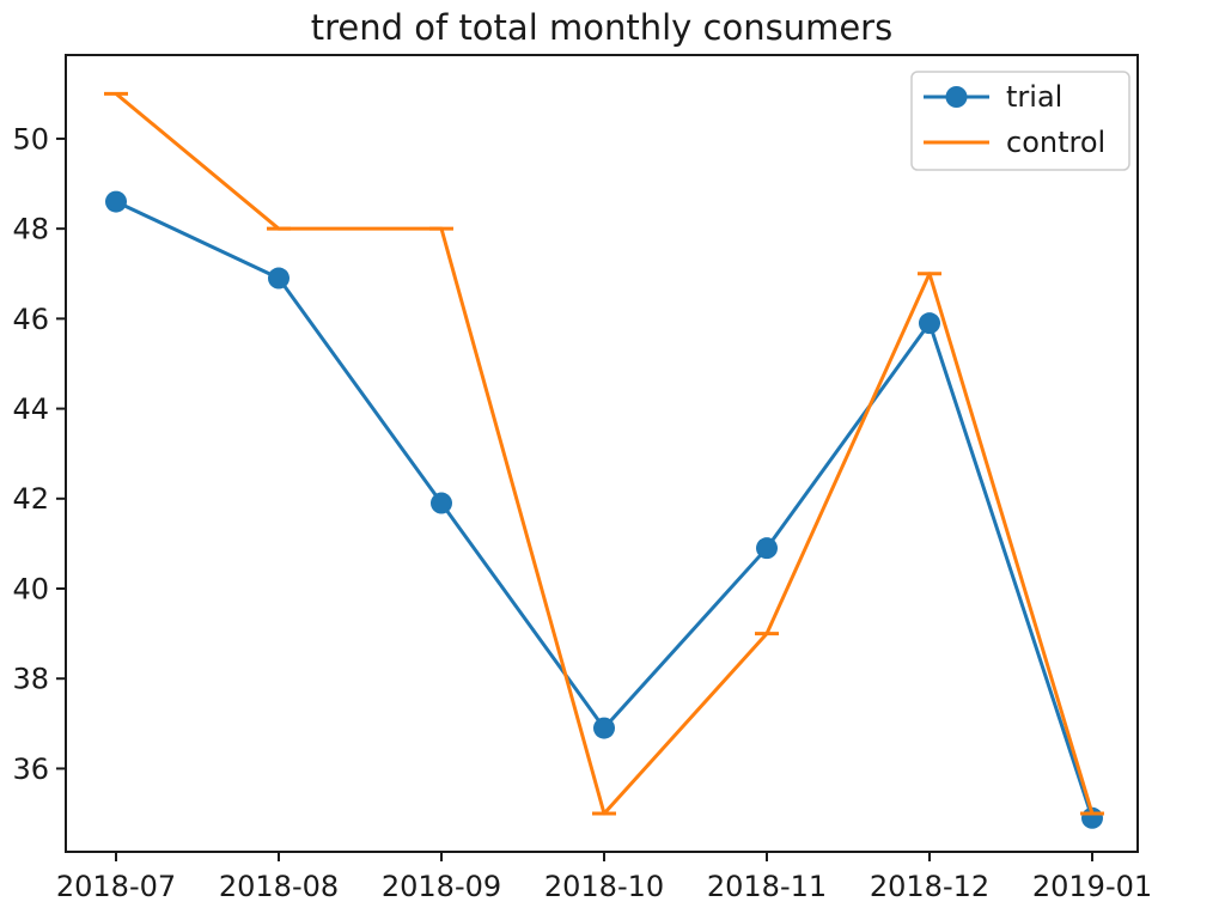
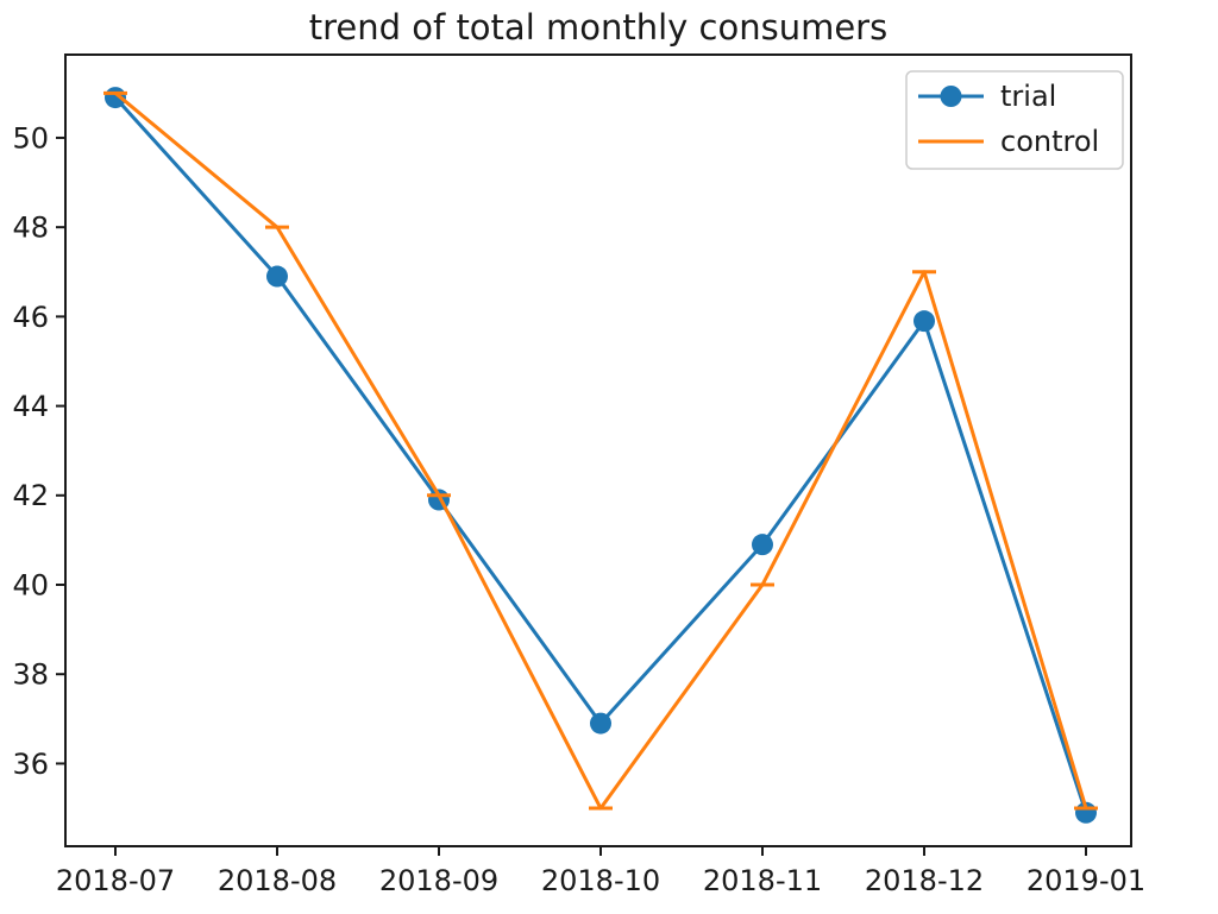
trial/2018-07: 48.6 -> 50.9
control/2018-09: 48 -> 42
control/2018-11: 39 -> 40
